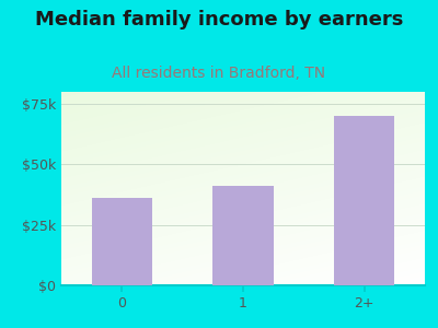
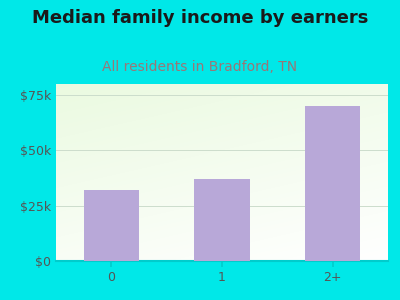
0: $36k -> $32k
1: $41k -> $37k
